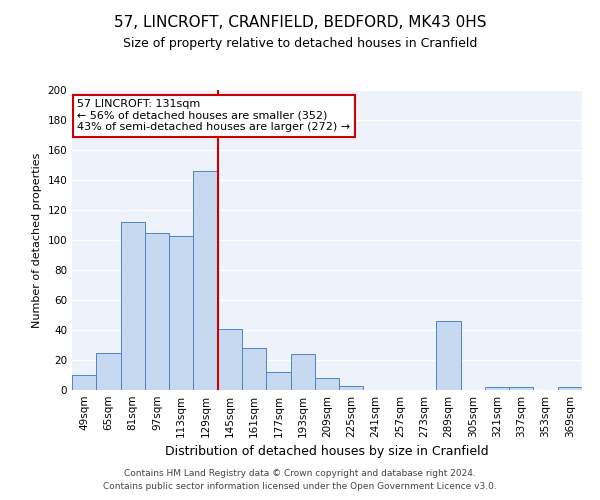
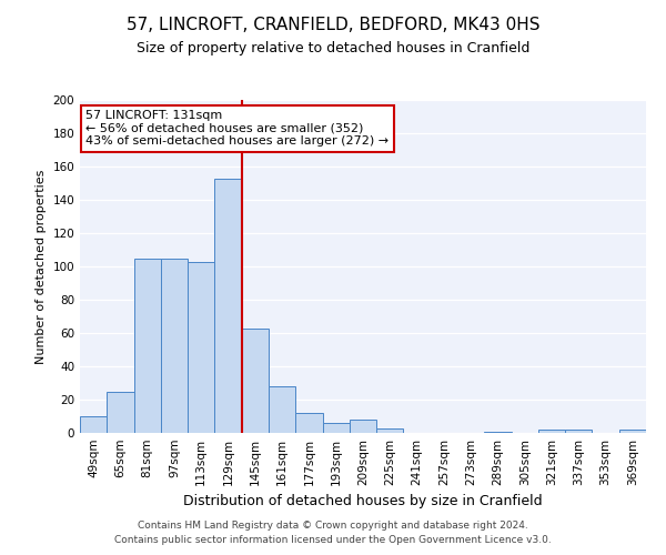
81sqm: 112 -> 105
129sqm: 146 -> 153
145sqm: 41 -> 63
193sqm: 24 -> 6
289sqm: 46 -> 1
